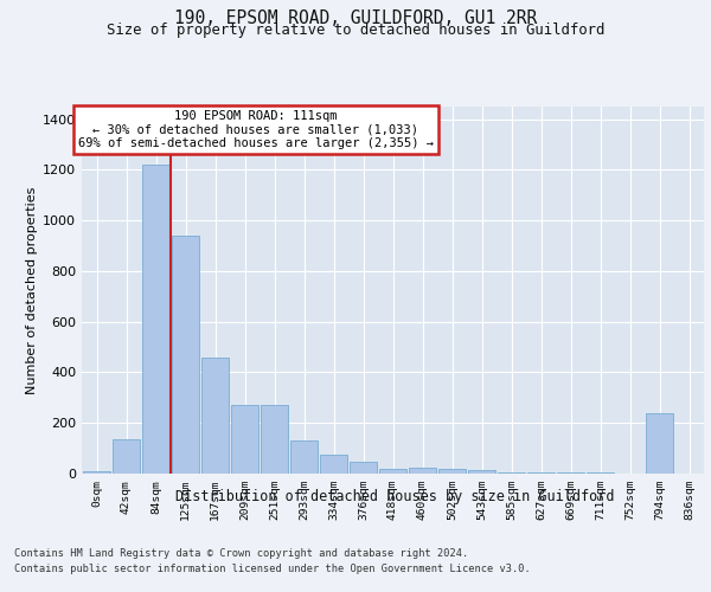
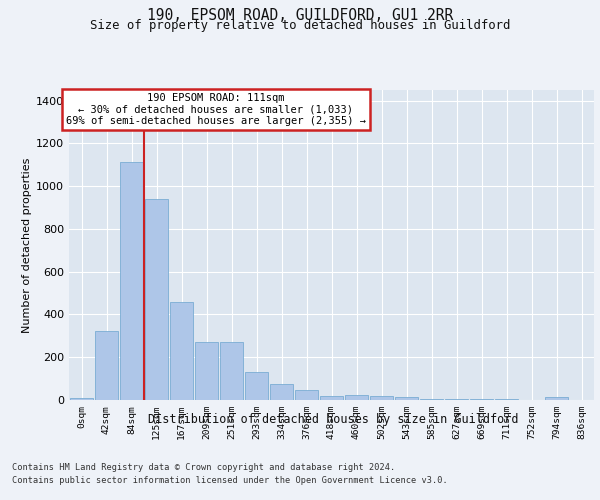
42sqm: 135 -> 325
84sqm: 1220 -> 1115
794sqm: 240 -> 15
